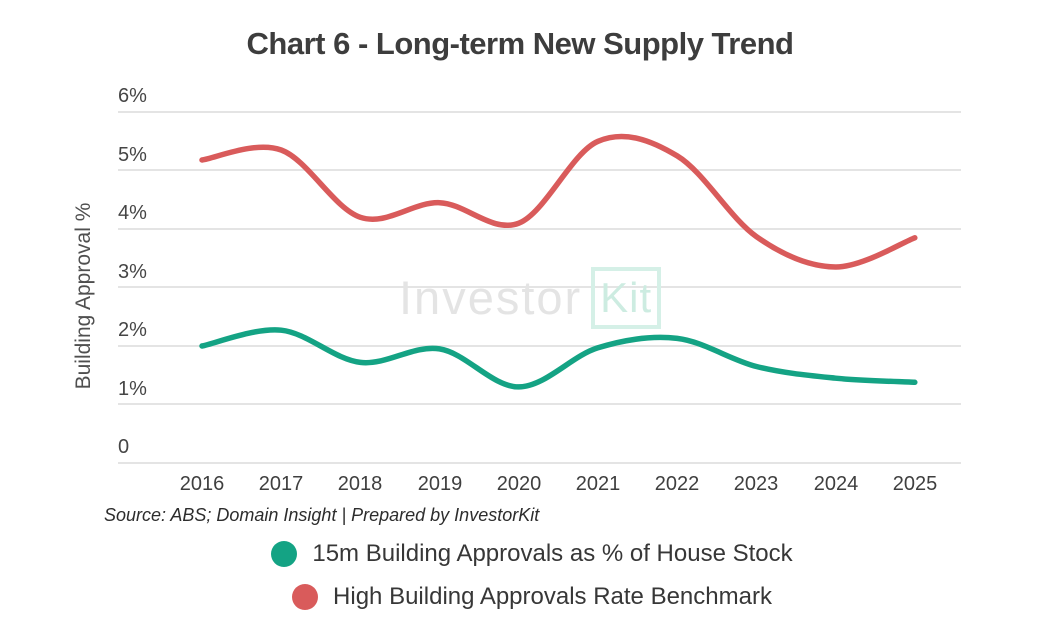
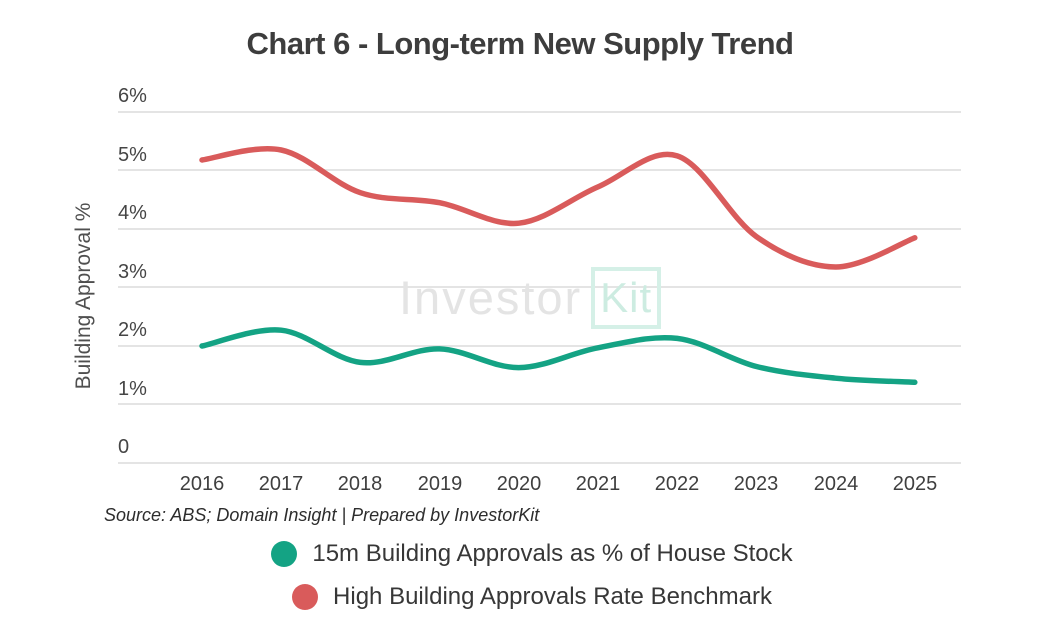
High Building Approvals Rate Benchmark/2018: 4.2% -> 4.6%
15m Building Approvals as % of House Stock/2020: 1.3% -> 1.6%
High Building Approvals Rate Benchmark/2021: 5.5% -> 4.7%
